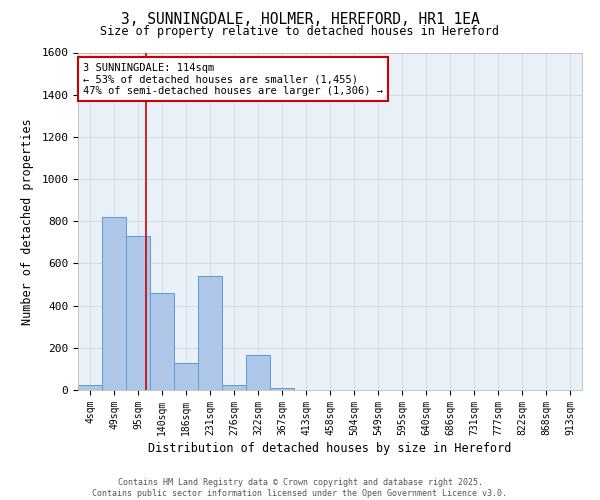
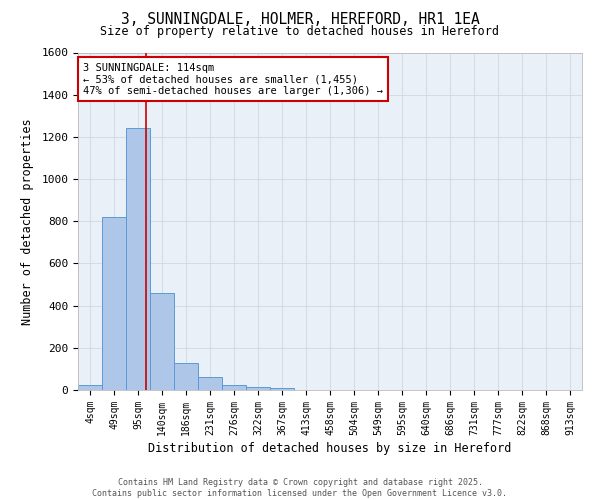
95sqm: 730 -> 1240
231sqm: 540 -> 60
322sqm: 165 -> 15
